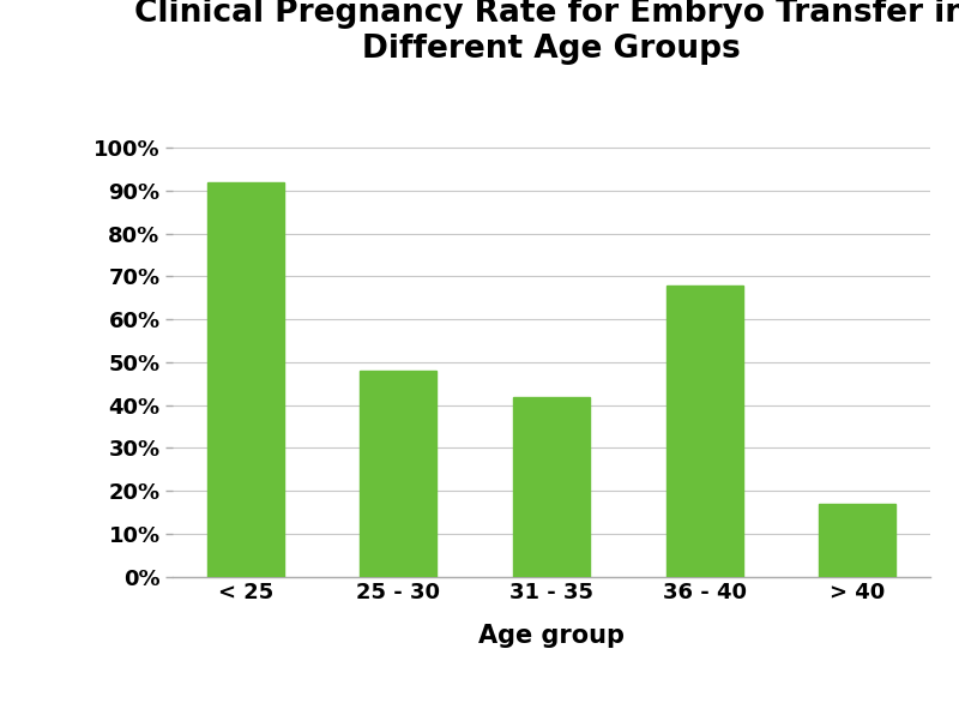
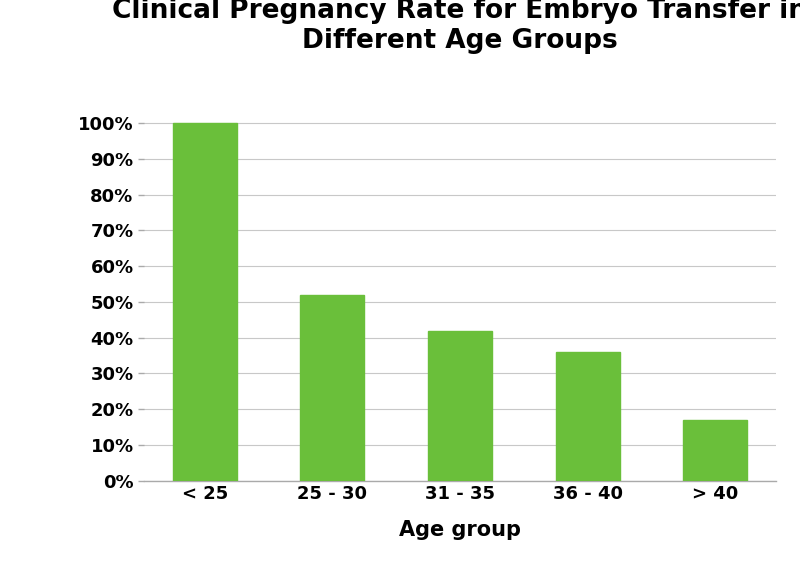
< 25: 92% -> 100%
25 - 30: 48% -> 52%
36 - 40: 68% -> 36%
